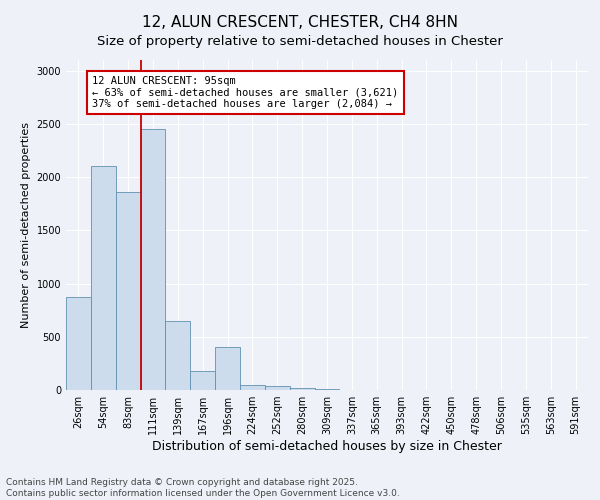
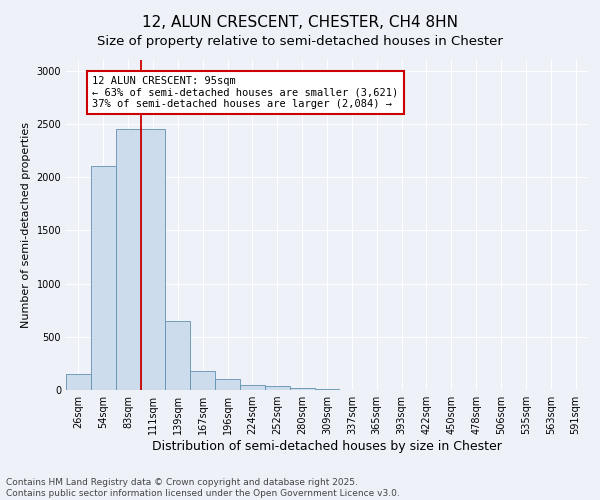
26sqm: 870 -> 150
83sqm: 1860 -> 2450
196sqm: 400 -> 100
